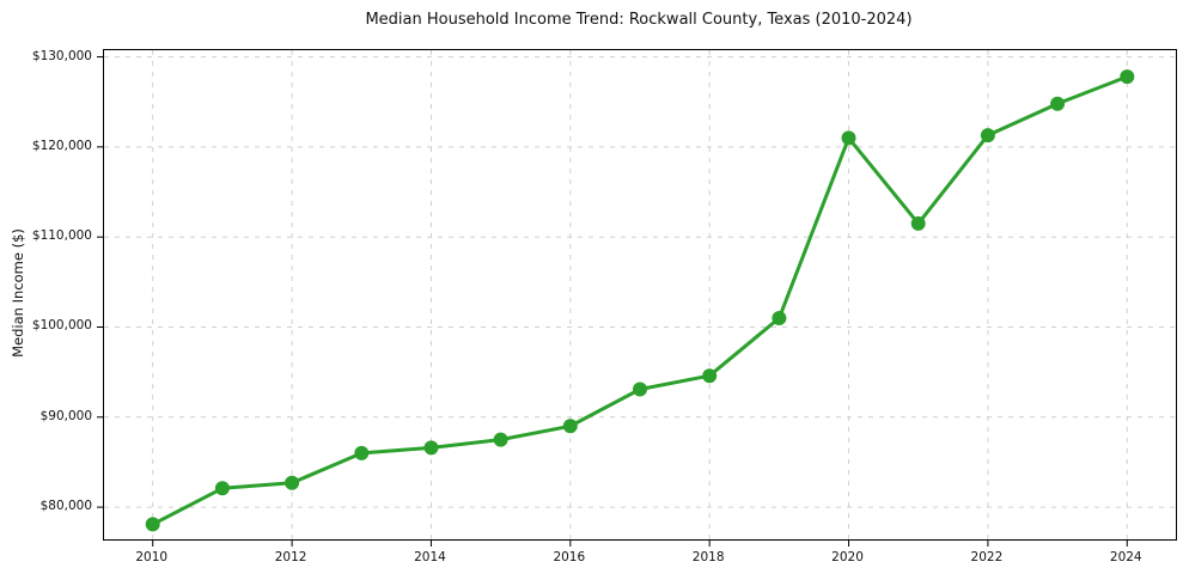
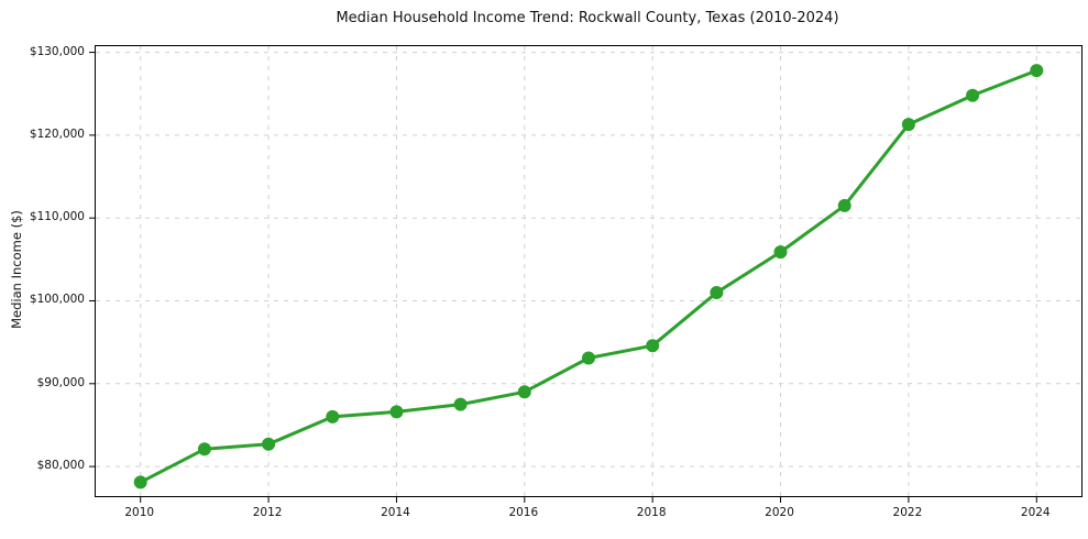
2020: $121000 -> $106000
